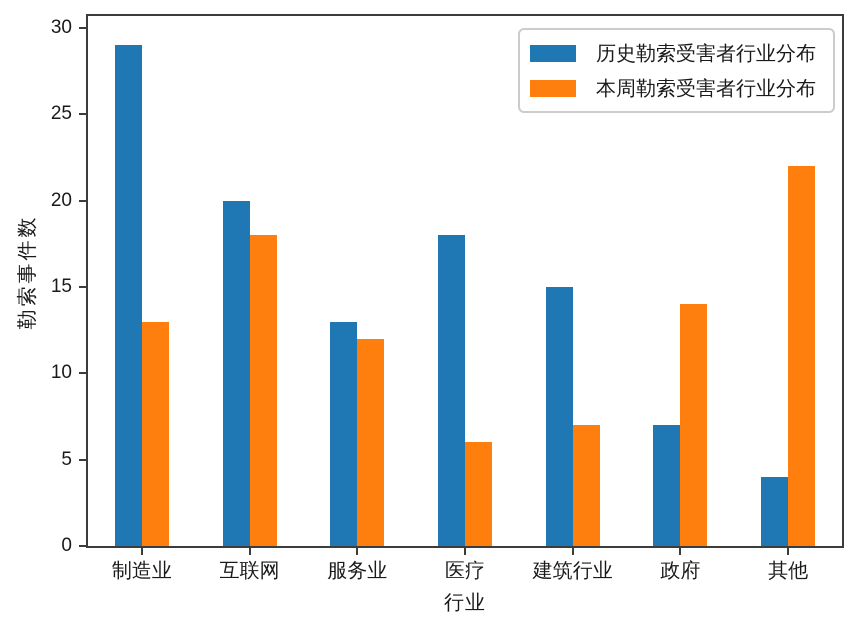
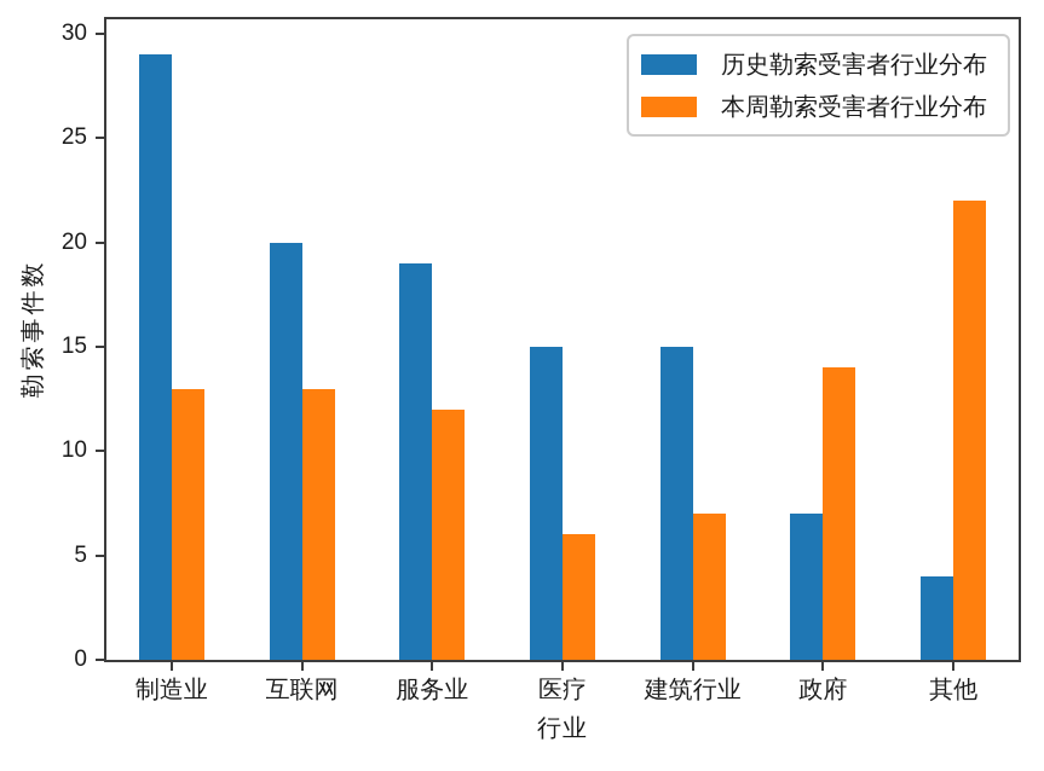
本周勒索受害者行业分布/互联网: 18 -> 13
历史勒索受害者行业分布/服务业: 13 -> 19
历史勒索受害者行业分布/医疗: 18 -> 15
